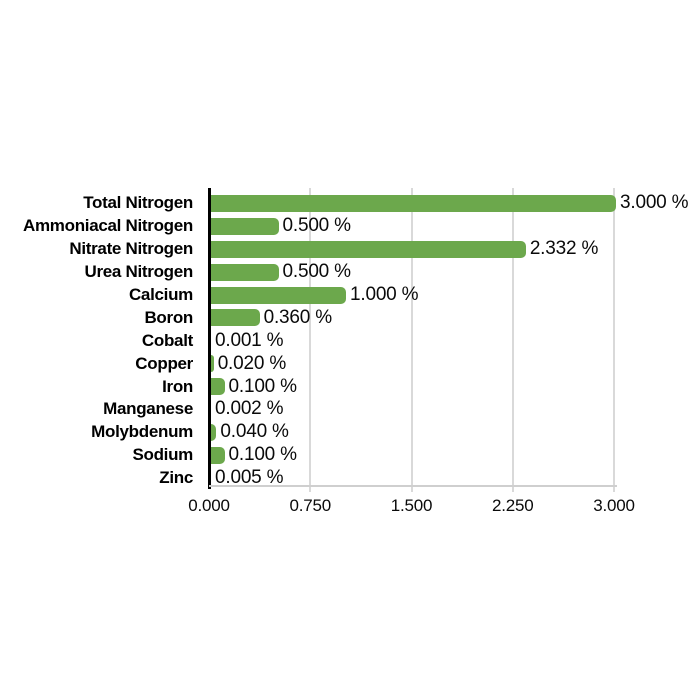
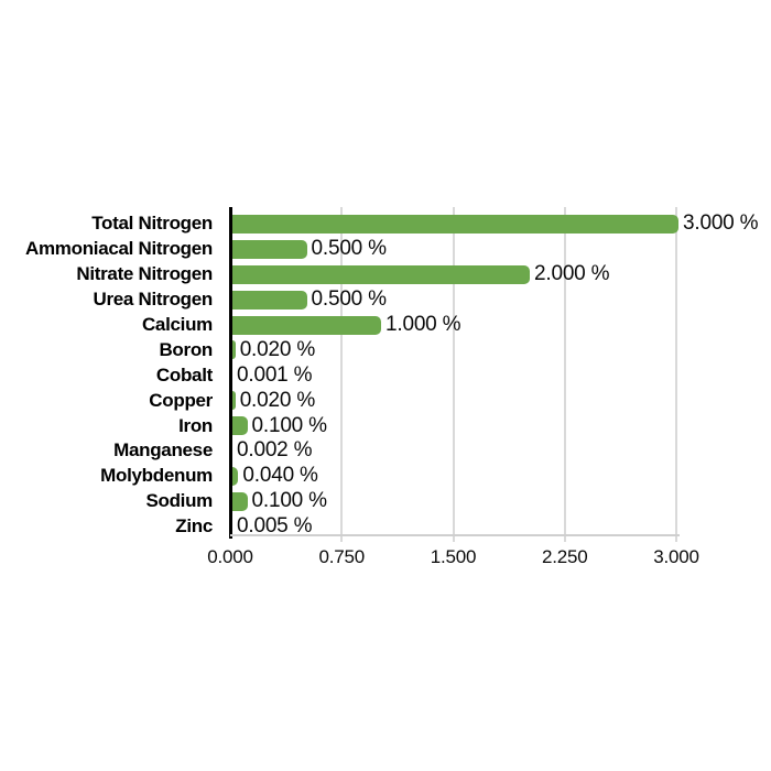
Nitrate Nitrogen: 2.332 -> 2.000
Boron: 0.360 -> 0.020
